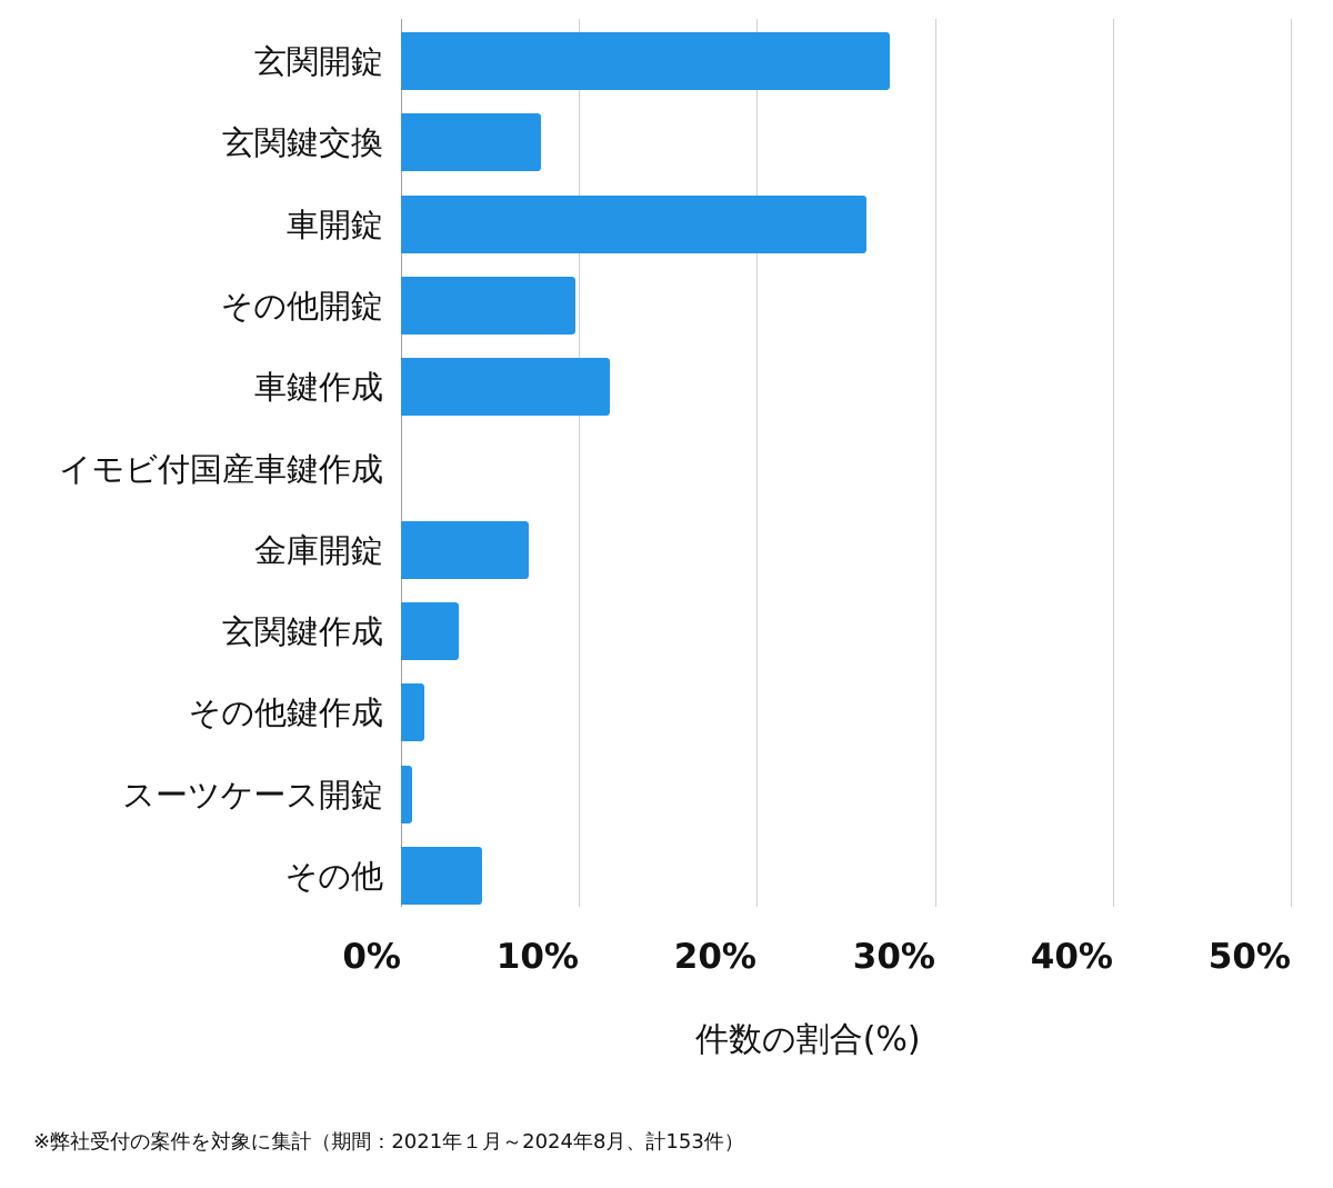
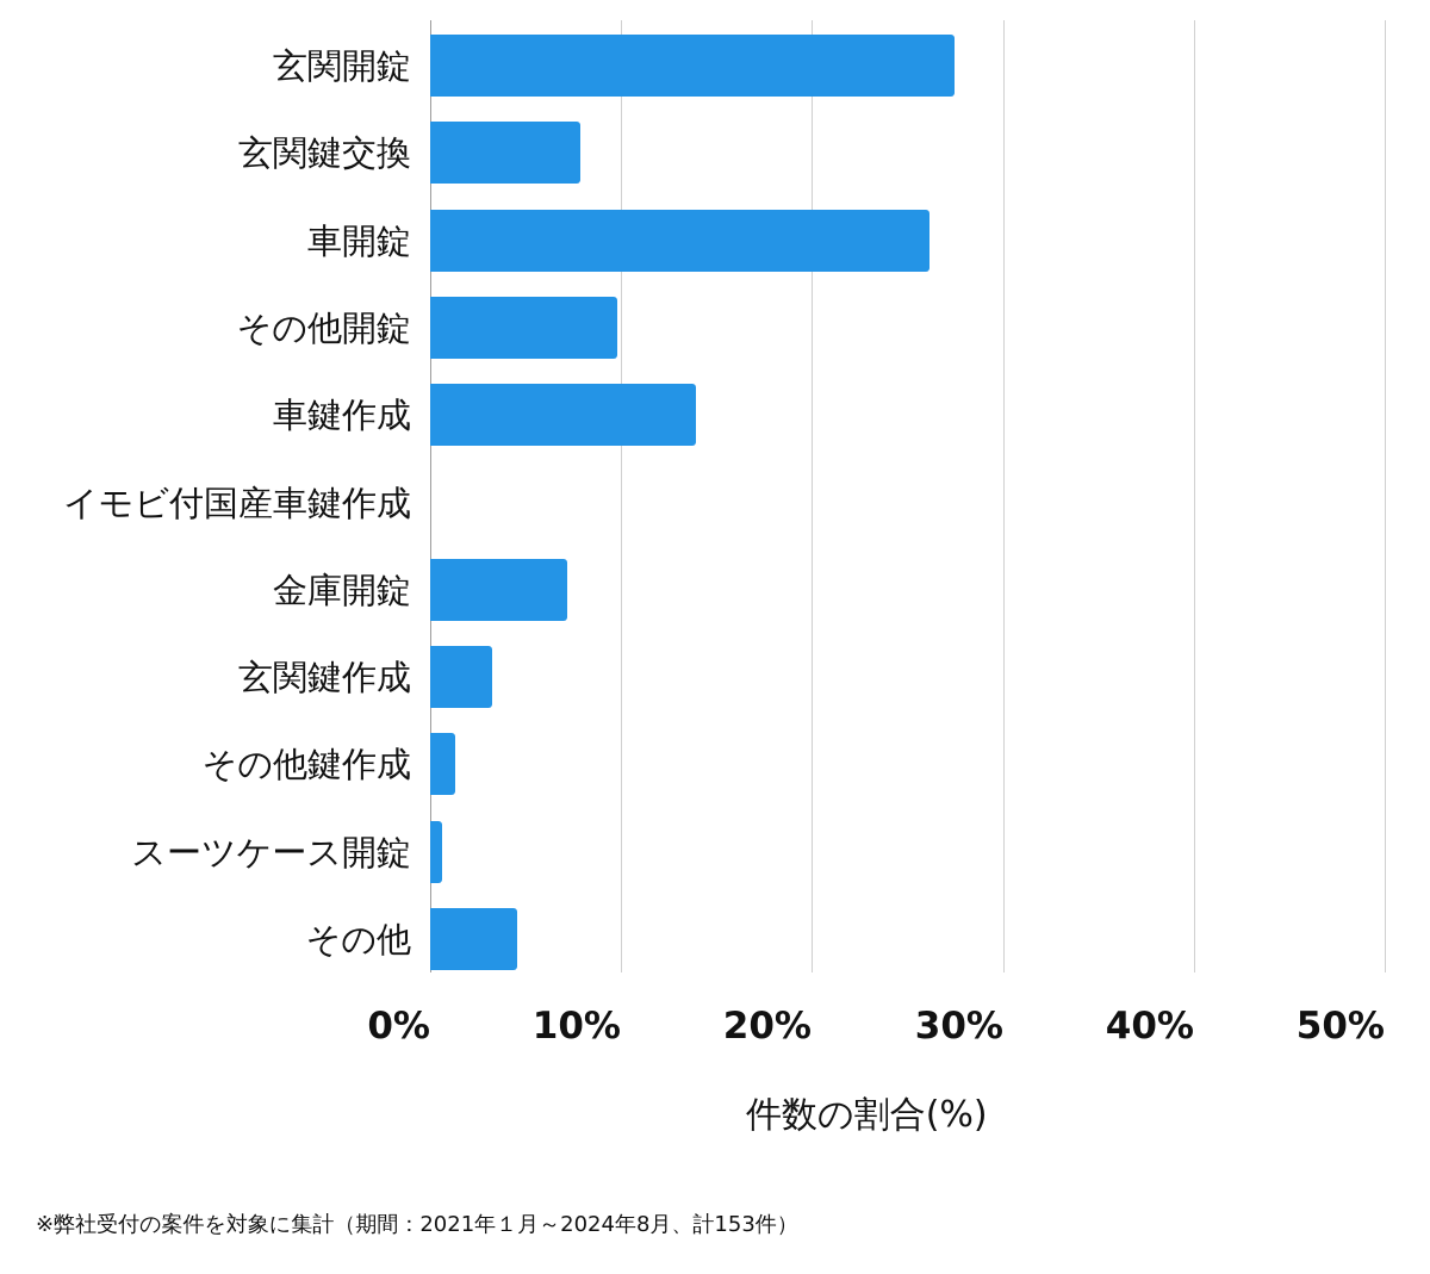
車鍵作成: 11.8% -> 13.9%
